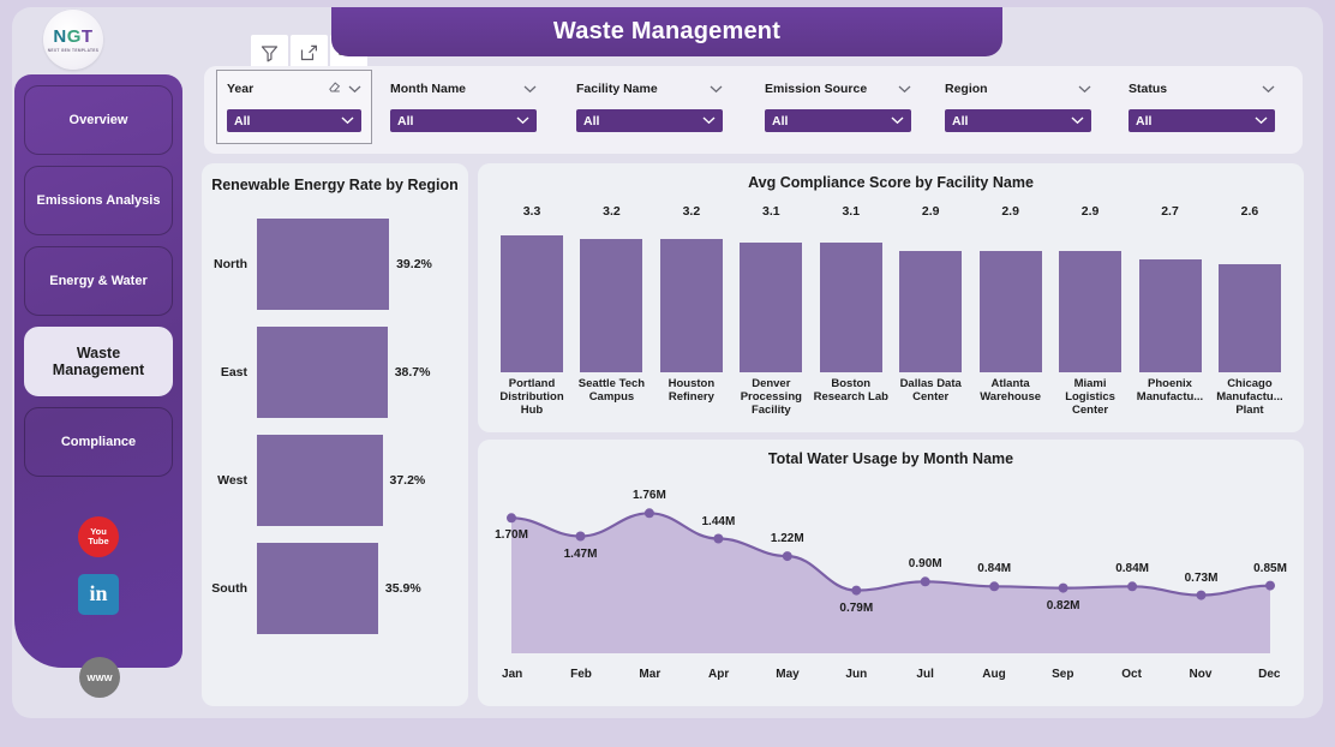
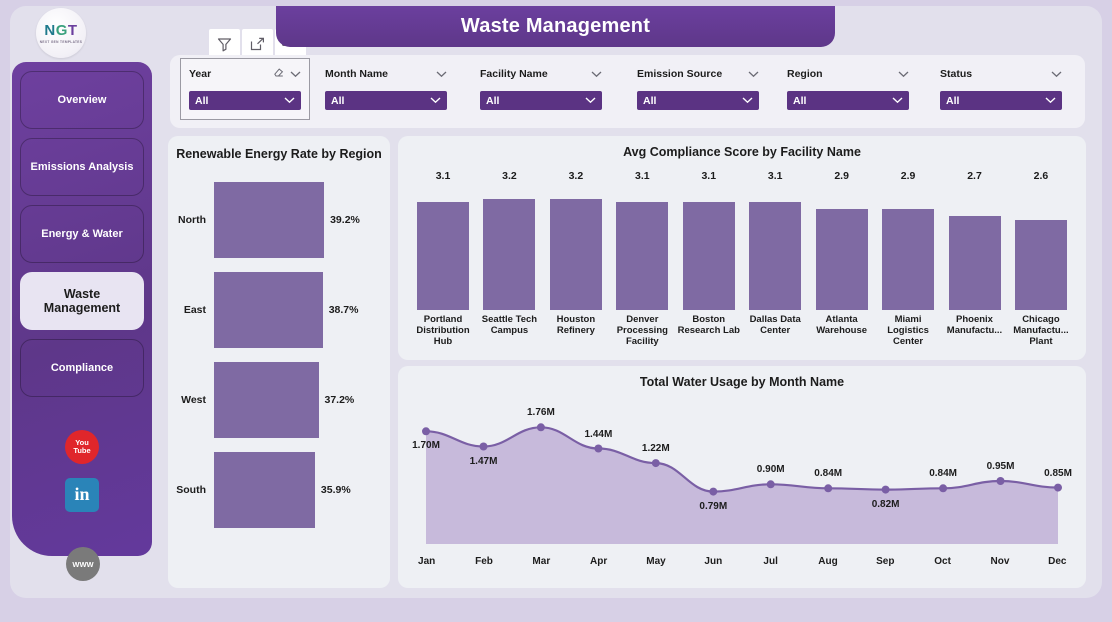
Avg Compliance Score by Facility Name/Portland Distribution Hub: 3.3 -> 3.1
Avg Compliance Score by Facility Name/Dallas Data Center: 2.9 -> 3.1
Total Water Usage by Month Name/Nov: 0.73M -> 0.95M
